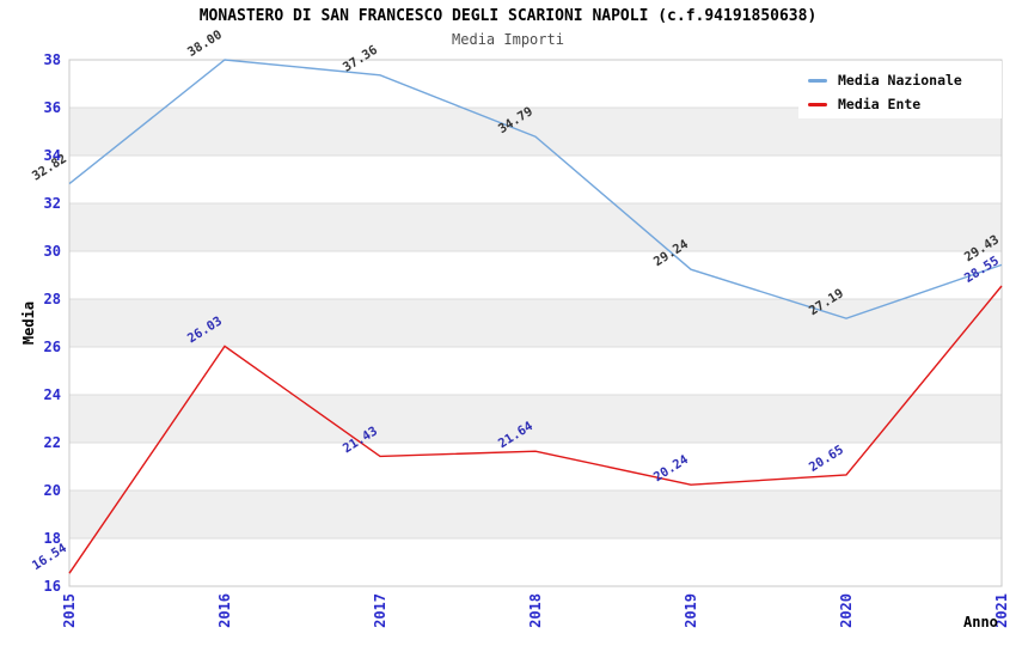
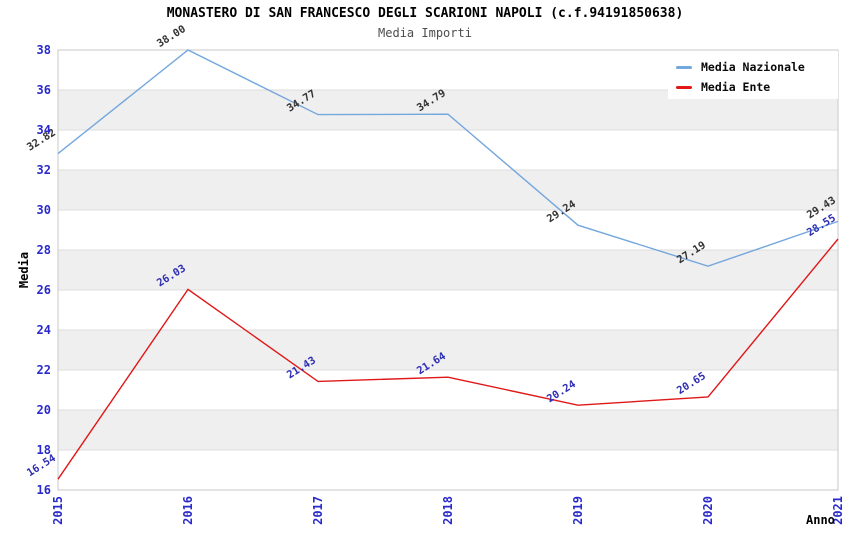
Media Nazionale/2017: 37.36 -> 34.77
